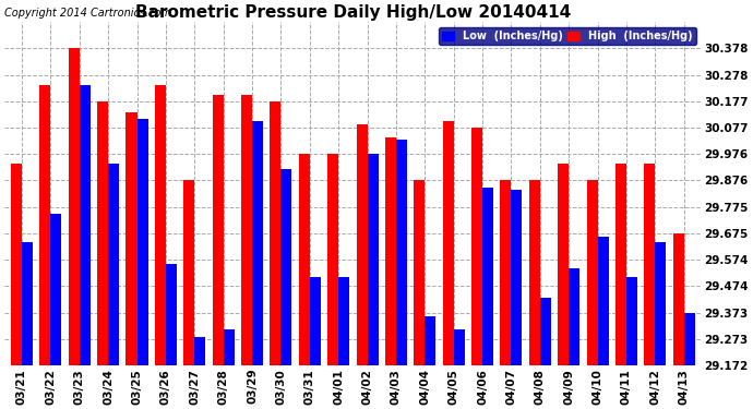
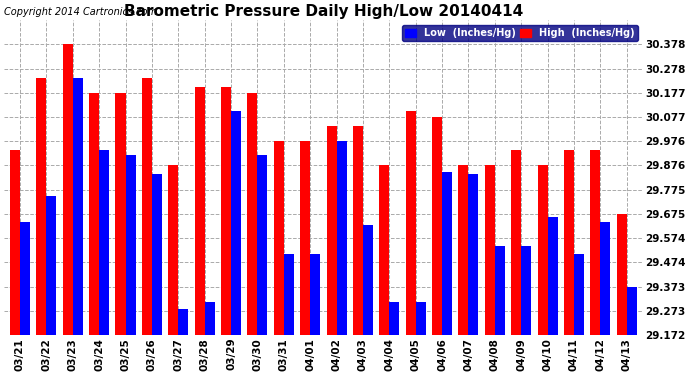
High (Inches/Hg)/03/25: 30.135 -> 30.177
Low (Inches/Hg)/03/25: 30.110 -> 29.920
Low (Inches/Hg)/03/26: 29.560 -> 29.840
High (Inches/Hg)/04/02: 30.090 -> 30.040
Low (Inches/Hg)/04/03: 30.030 -> 29.630
Low (Inches/Hg)/04/04: 29.360 -> 29.310
Low (Inches/Hg)/04/08: 29.430 -> 29.540
